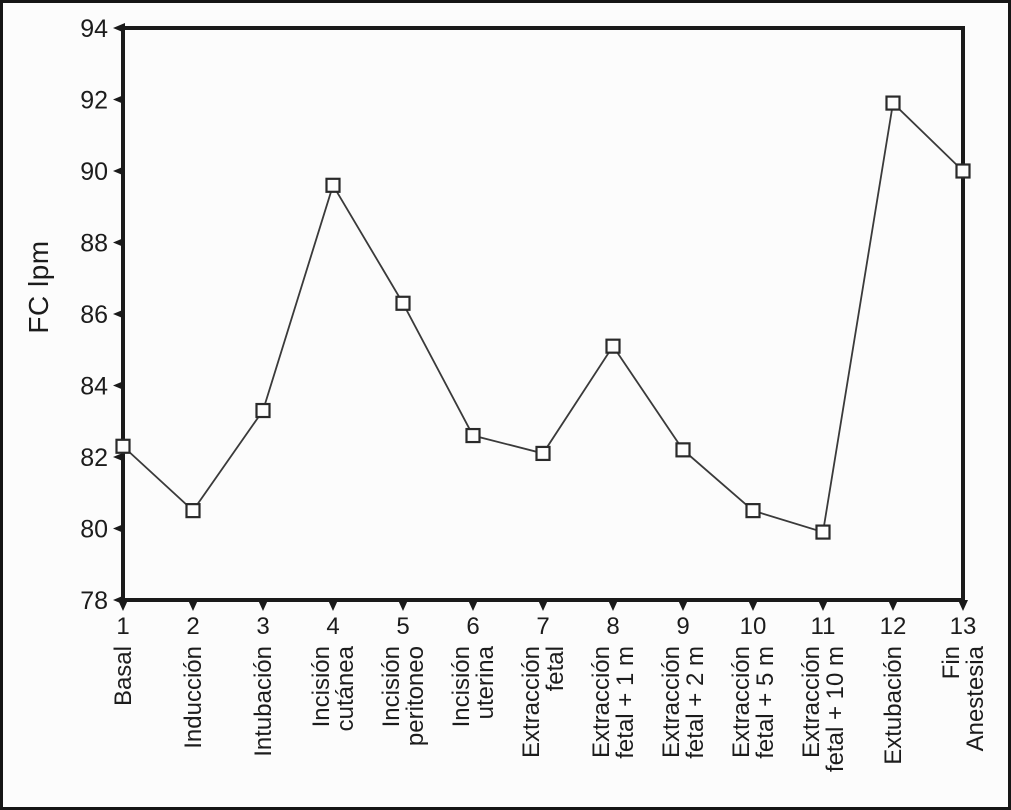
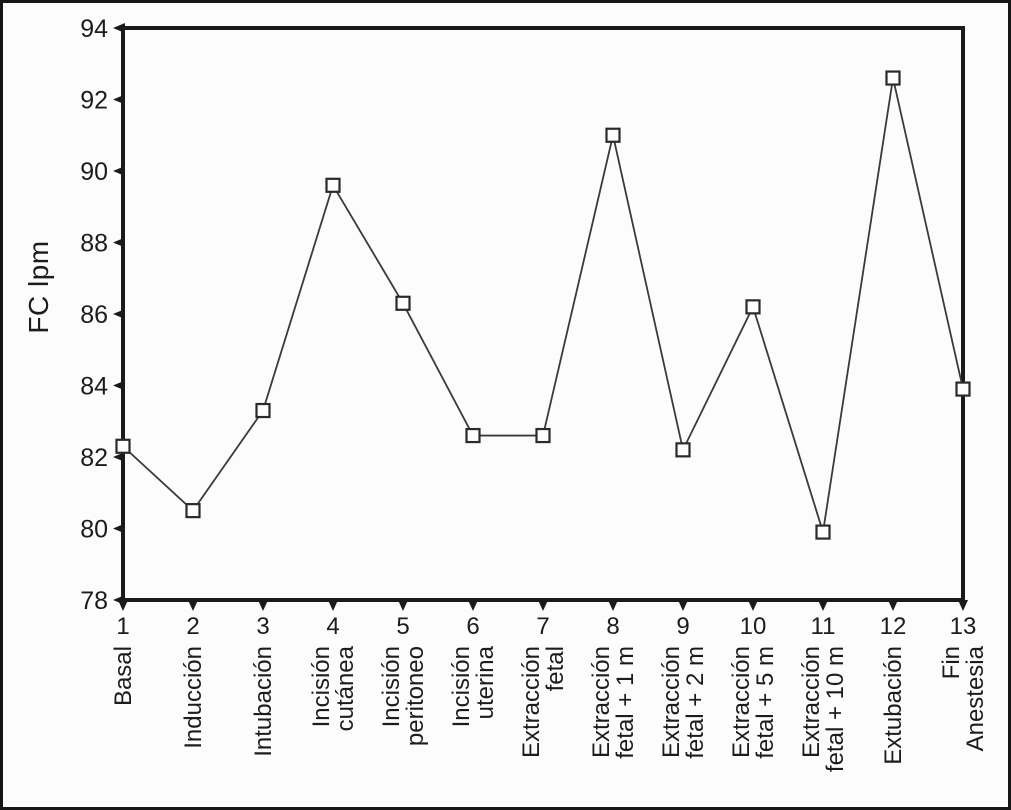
Extracción fetal: 82.1 -> 82.6
Extracción fetal + 1 m: 85.1 -> 91.0
Extracción fetal + 5 m: 80.5 -> 86.2
Extubación: 91.9 -> 92.6
Fin Anestesia: 90.0 -> 83.9
